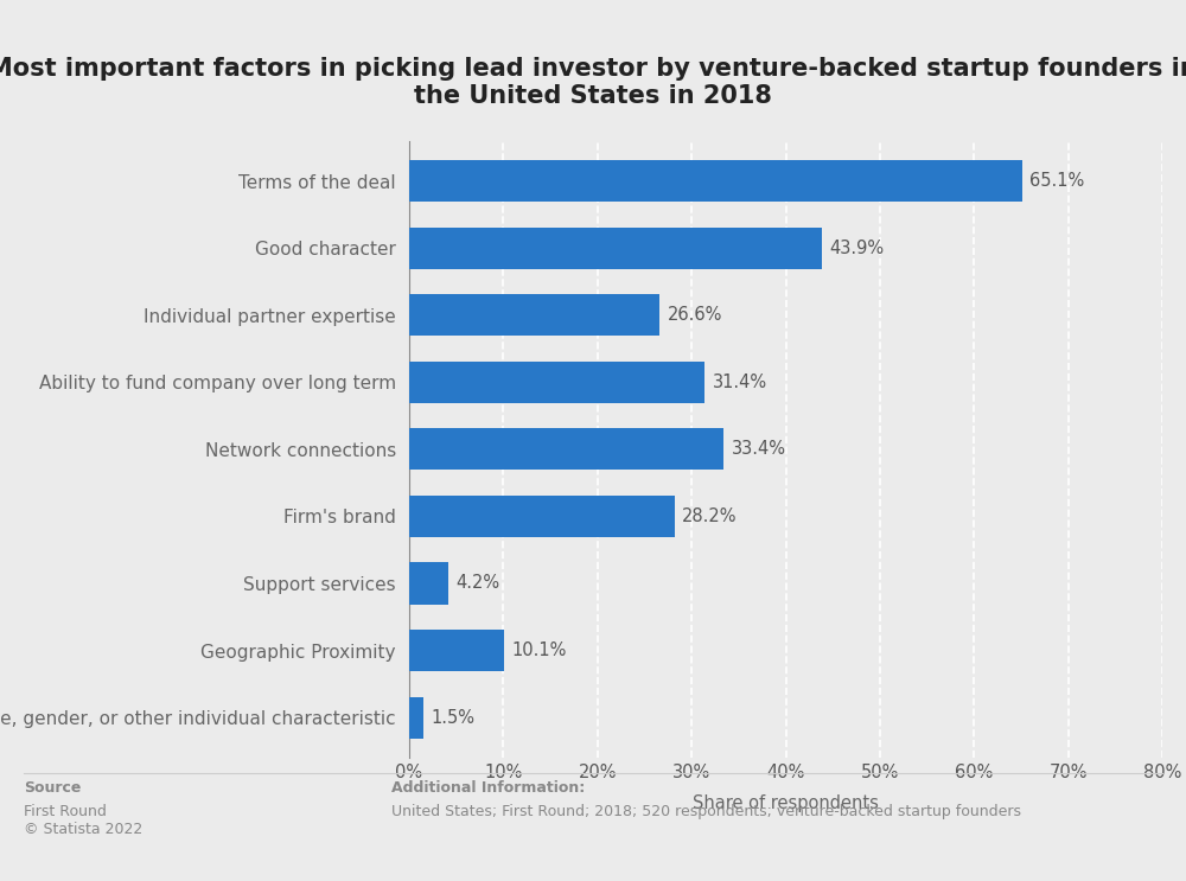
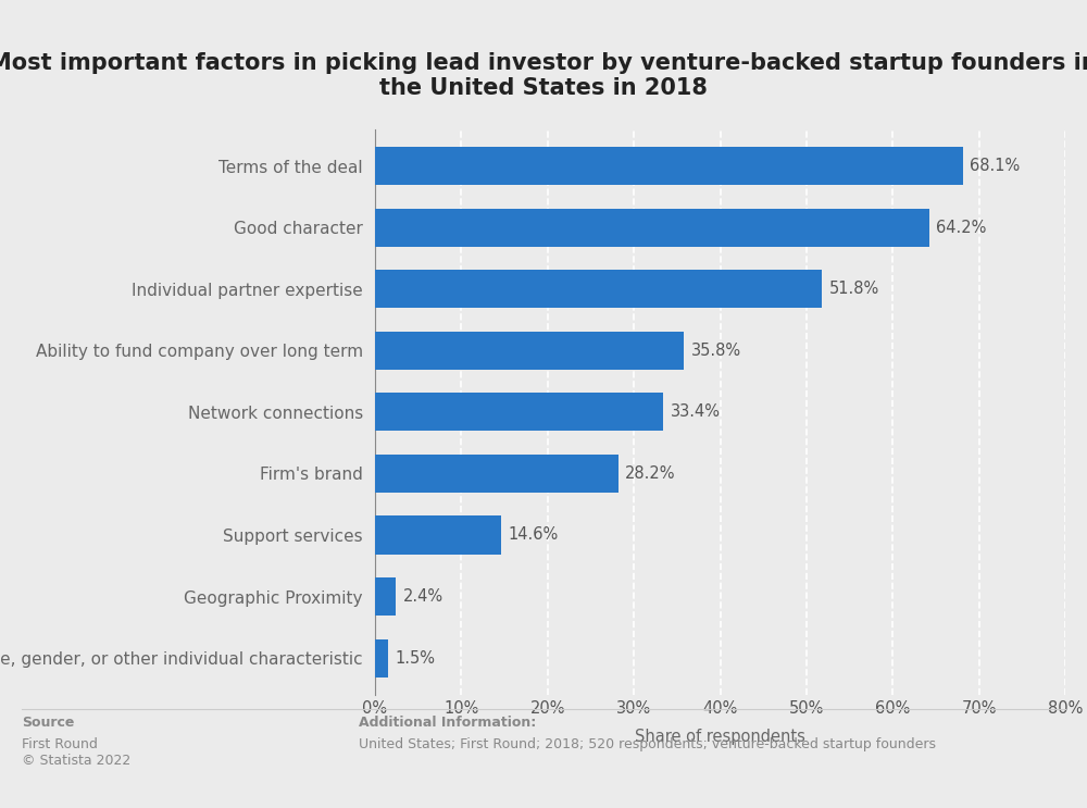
Terms of the deal: 65.1% -> 68.1%
Good character: 43.9% -> 64.2%
Individual partner expertise: 26.6% -> 51.8%
Ability to fund company over long term: 31.4% -> 35.8%
Support services: 4.2% -> 14.6%
Geographic Proximity: 10.1% -> 2.4%
